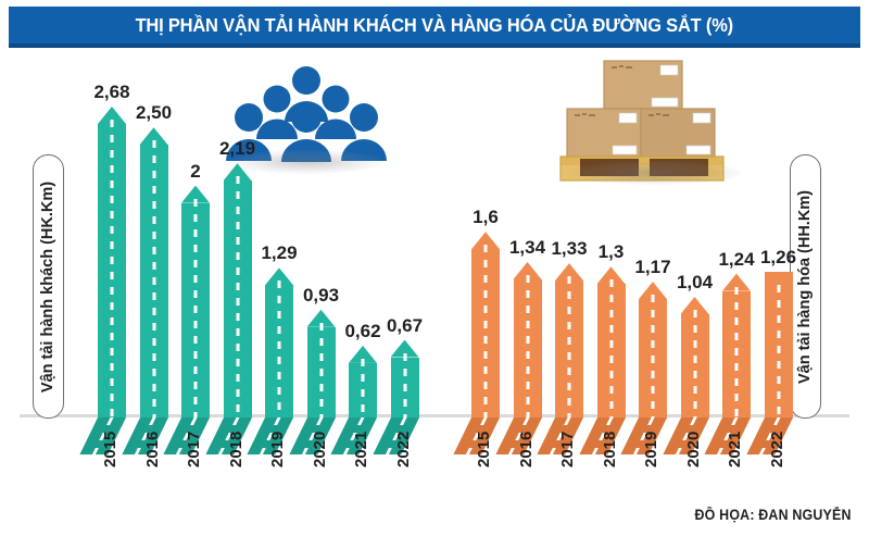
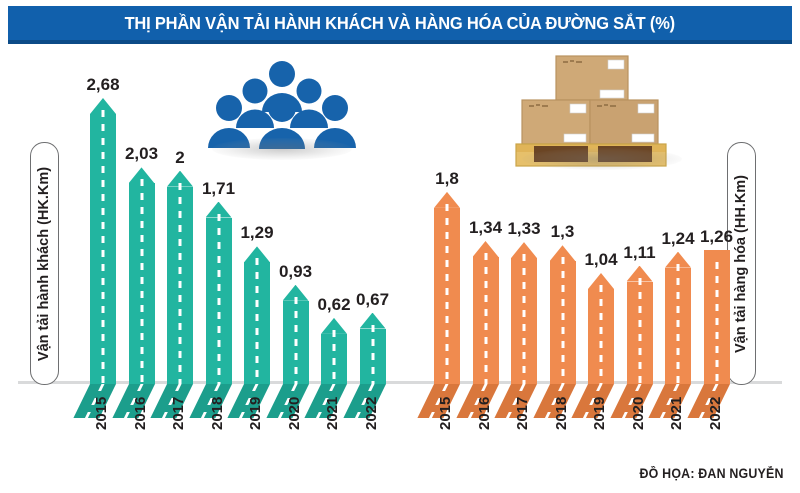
Vận tải hành khách (HK.Km)/2016: 2,50 -> 2,03
Vận tải hành khách (HK.Km)/2018: 2,19 -> 1,71
Vận tải hàng hóa (HH.Km)/2015: 1,6 -> 1,8
Vận tải hàng hóa (HH.Km)/2019: 1,17 -> 1,04
Vận tải hàng hóa (HH.Km)/2020: 1,04 -> 1,11
